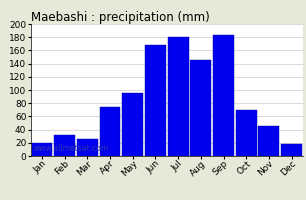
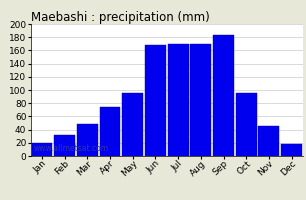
Mar: 26 -> 48
Jul: 180 -> 170
Aug: 146 -> 170
Oct: 70 -> 95
